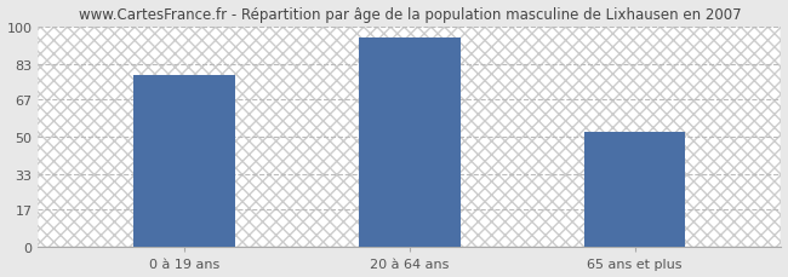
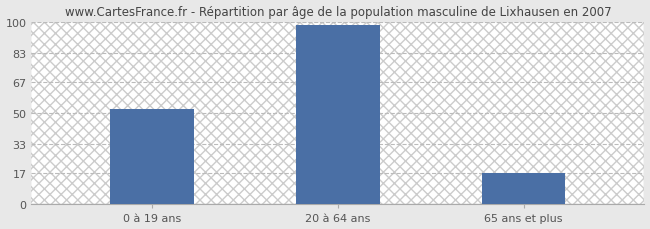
0 à 19 ans: 78 -> 52
20 à 64 ans: 95 -> 98
65 ans et plus: 52 -> 17
